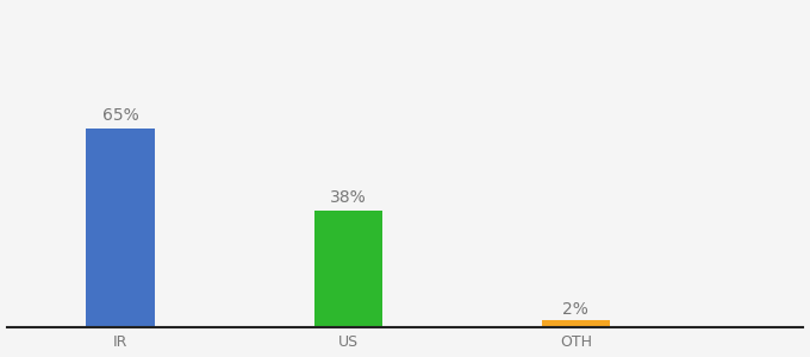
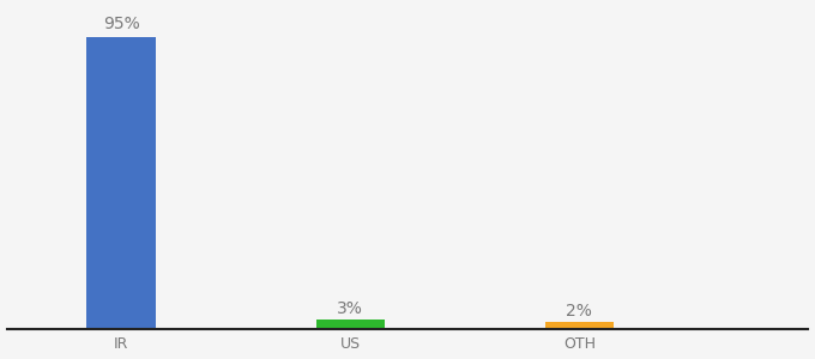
IR: 65% -> 95%
US: 38% -> 3%
